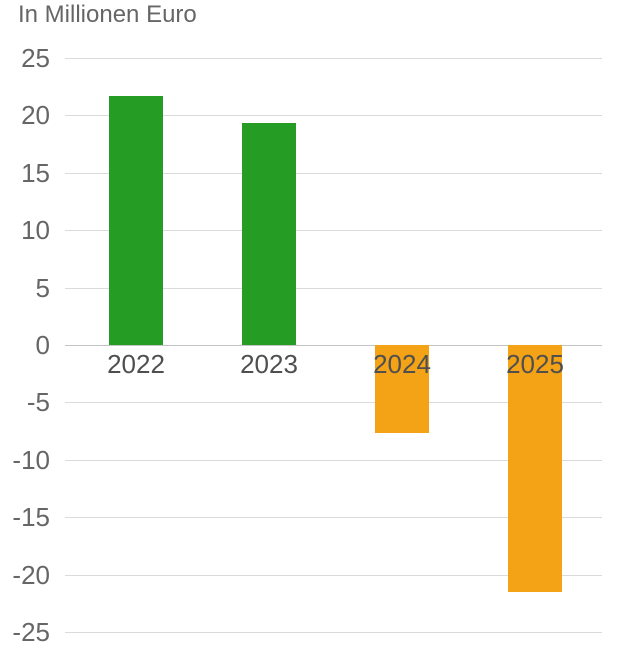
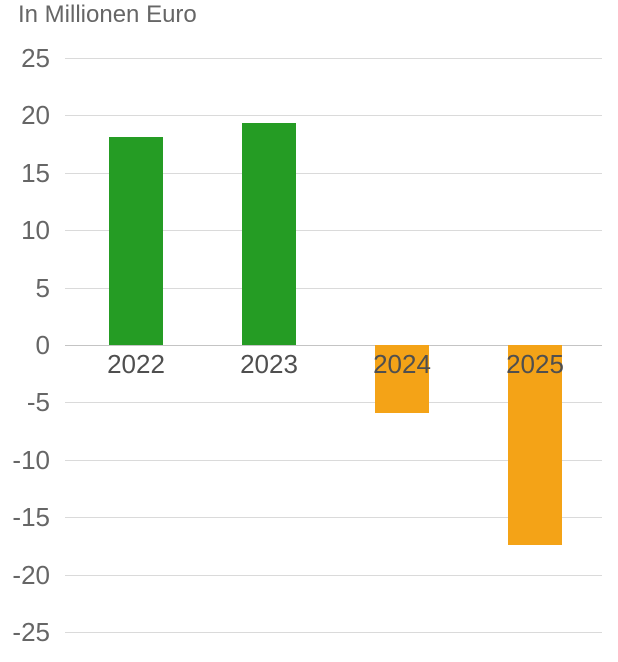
2022: 21.7 -> 18.1
2024: -7.7 -> -5.9
2025: -21.5 -> -17.4
